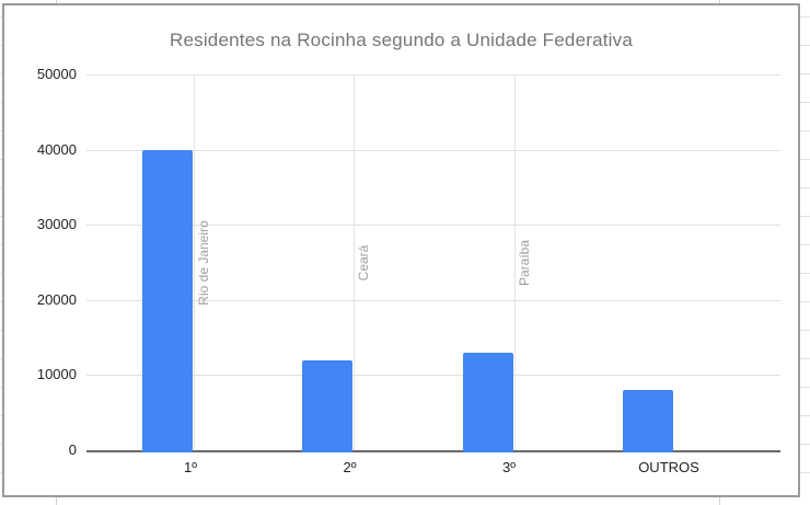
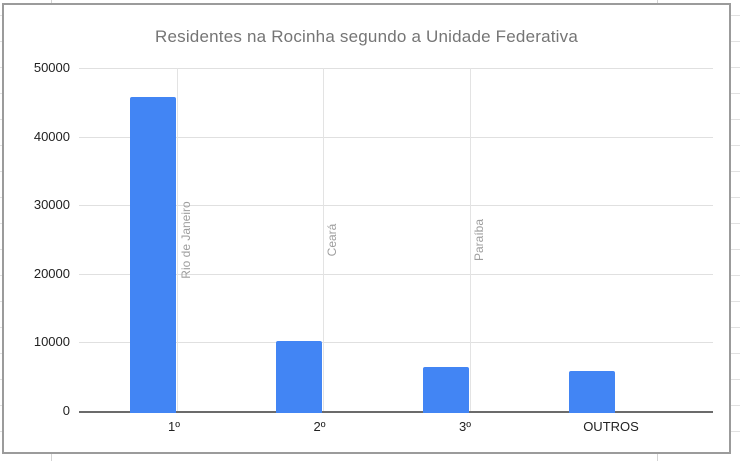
1º: 40000 -> 46000
2º: 12000 -> 10000
3º: 13000 -> 6000
OUTROS: 8000 -> 6000
